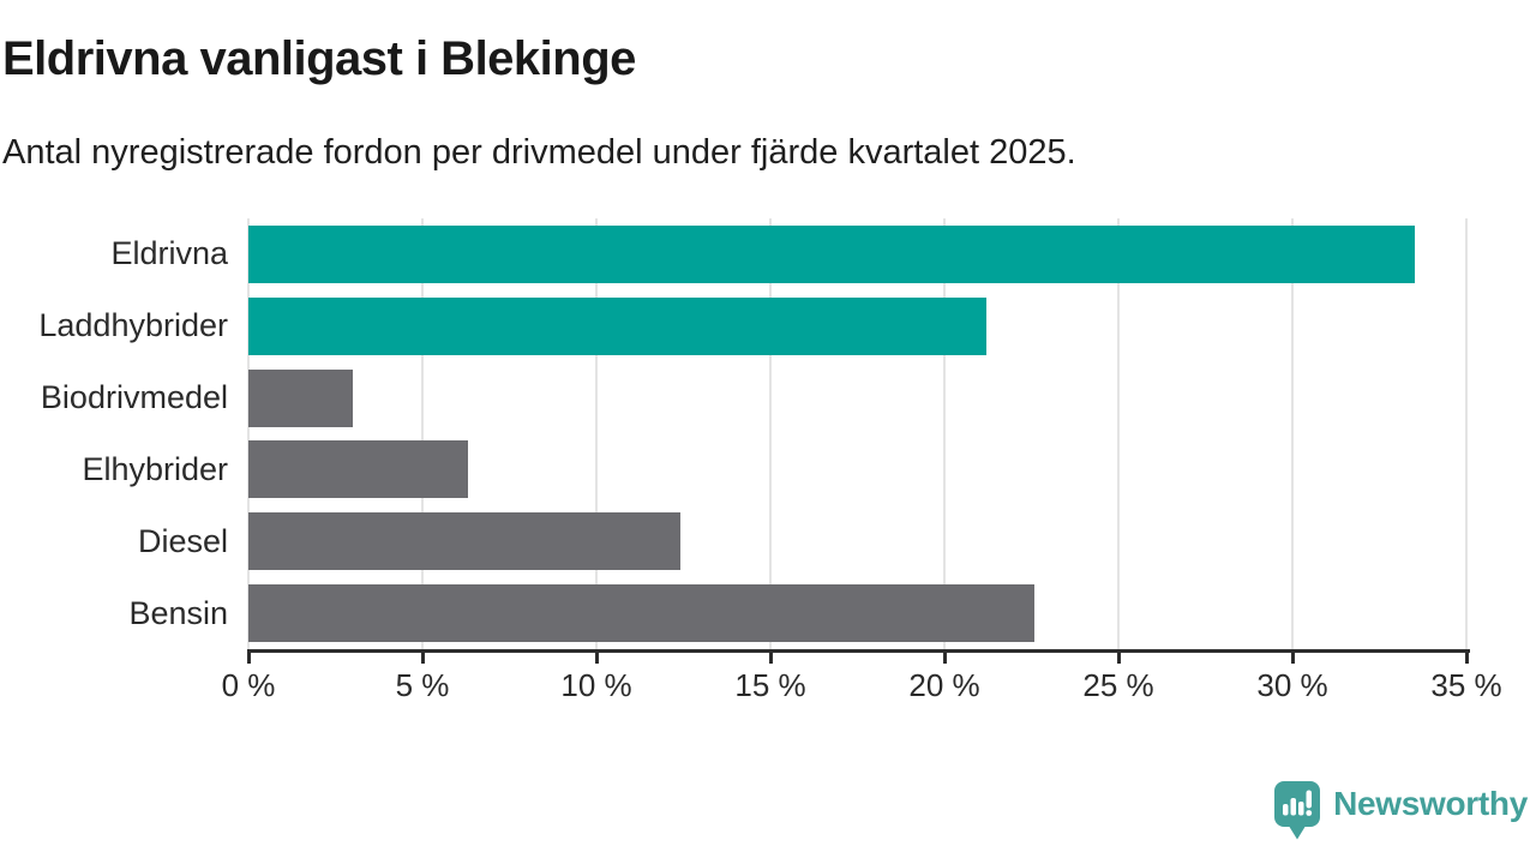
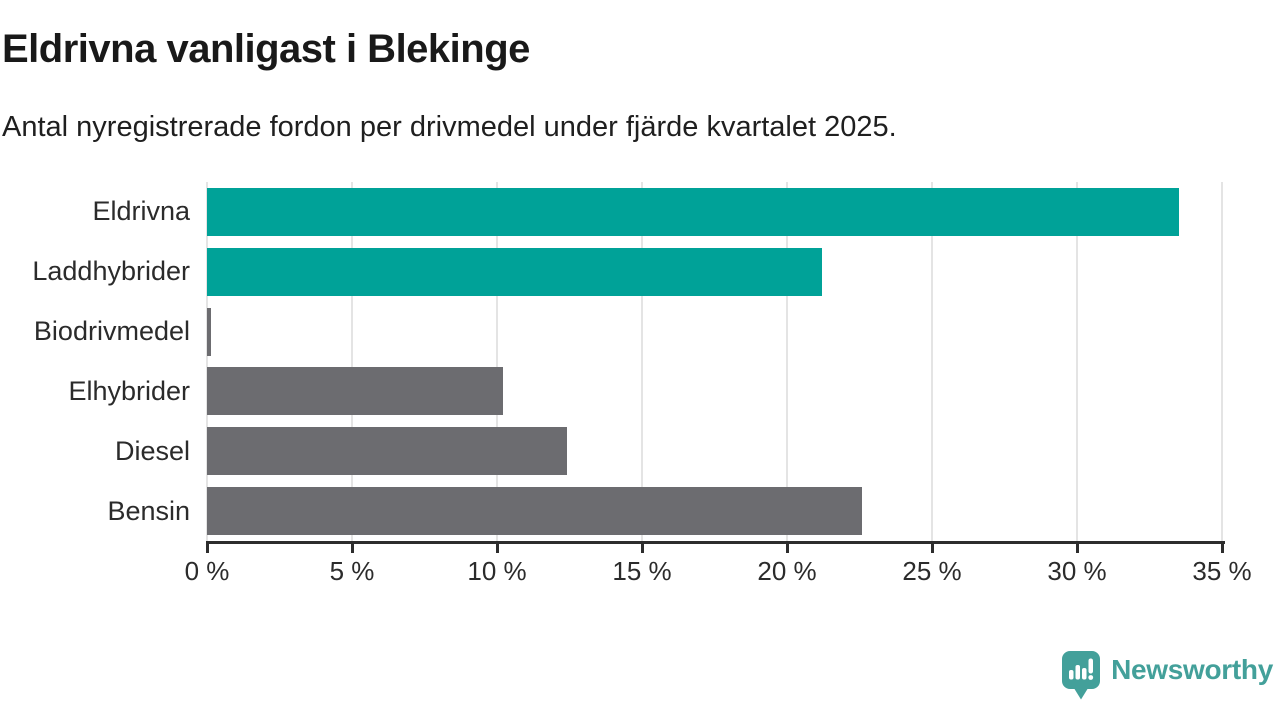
Biodrivmedel: 3.0% -> 0.1%
Elhybrider: 6.3% -> 10.2%
